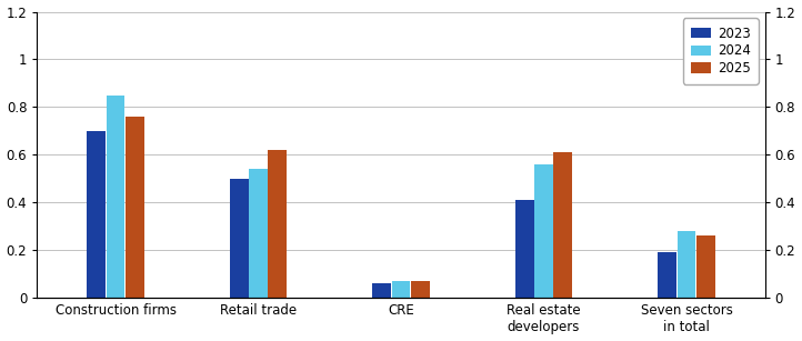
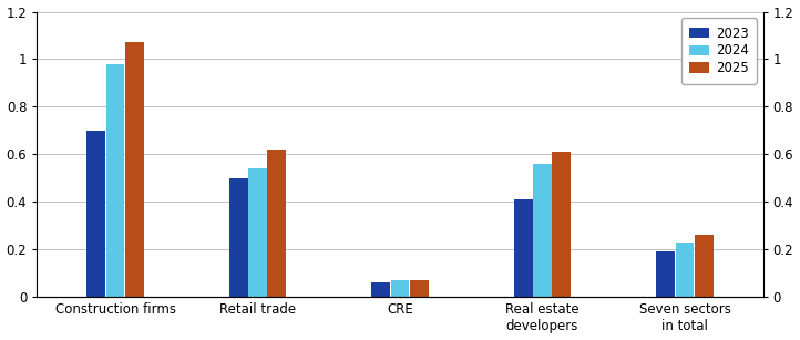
2024/Construction firms: 0.85 -> 0.98
2025/Construction firms: 0.76 -> 1.07
2024/Seven sectors in total: 0.28 -> 0.23
